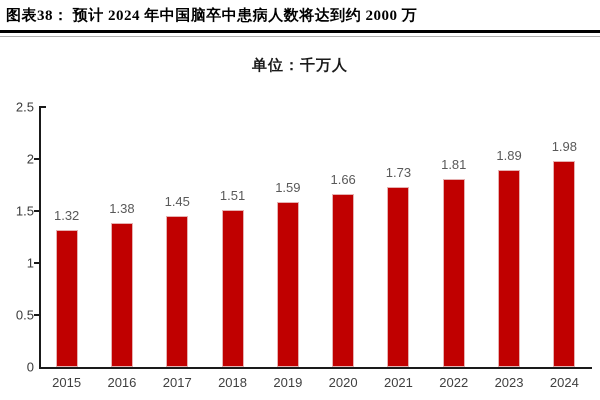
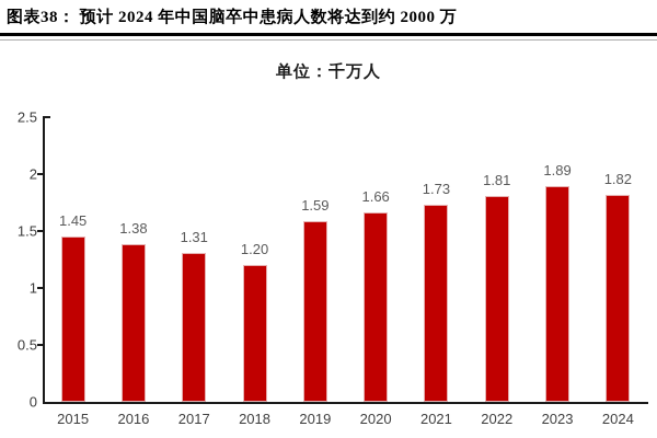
2015: 1.32 -> 1.45
2017: 1.45 -> 1.31
2018: 1.51 -> 1.20
2024: 1.98 -> 1.82
